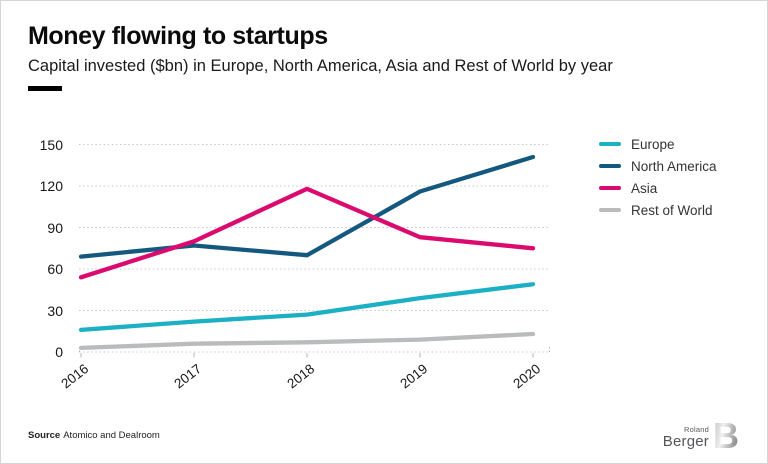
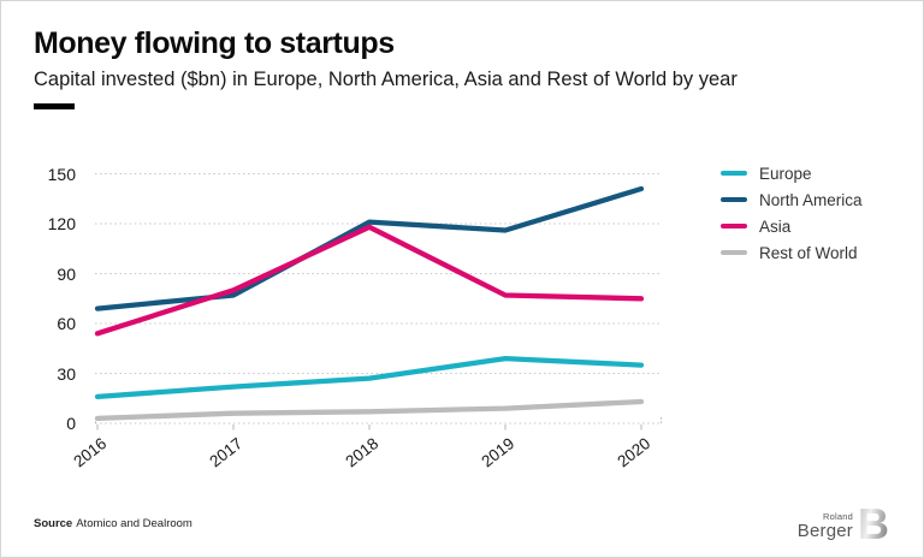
North America/2018: 70 -> 121
Asia/2019: 83 -> 77
Europe/2020: 49 -> 35
